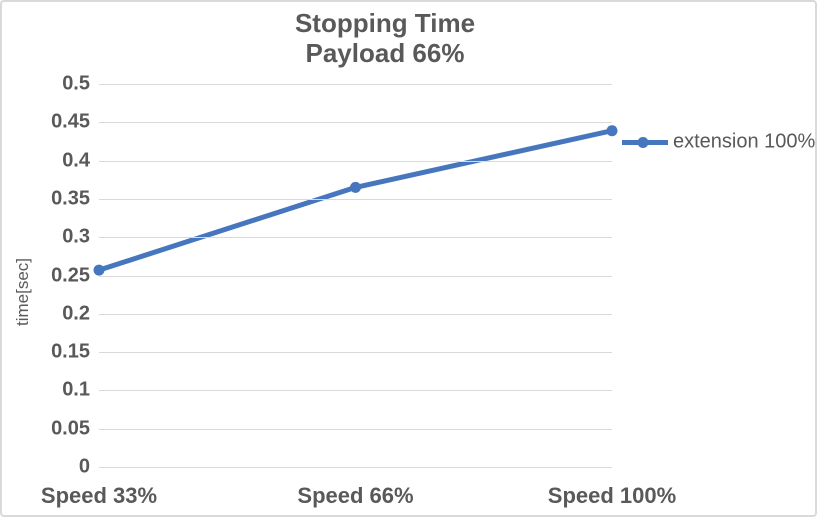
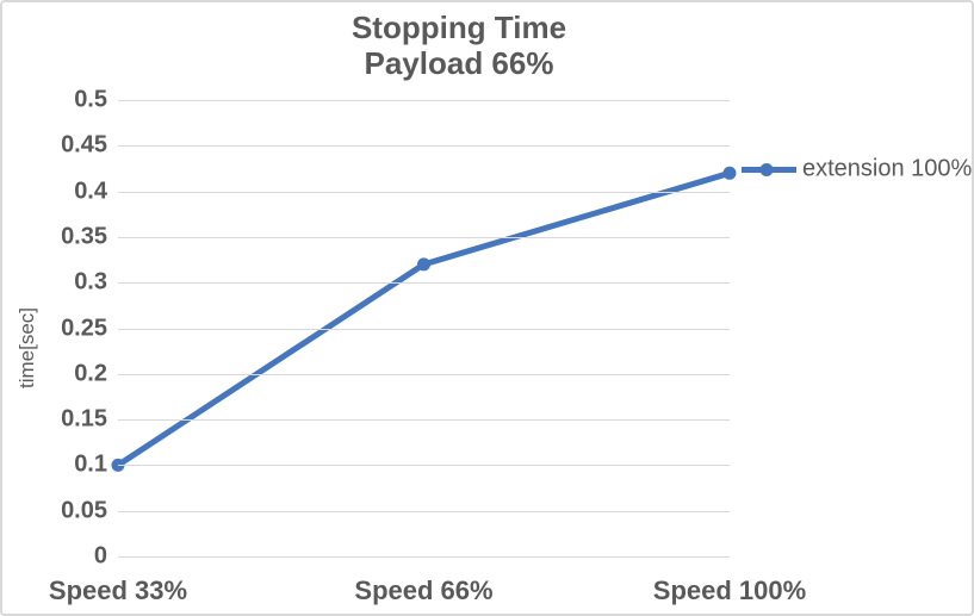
Speed 33%: 0.26 -> 0.10
Speed 66%: 0.36 -> 0.32
Speed 100%: 0.44 -> 0.42
